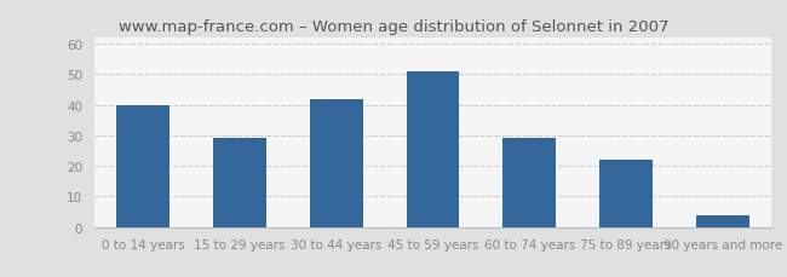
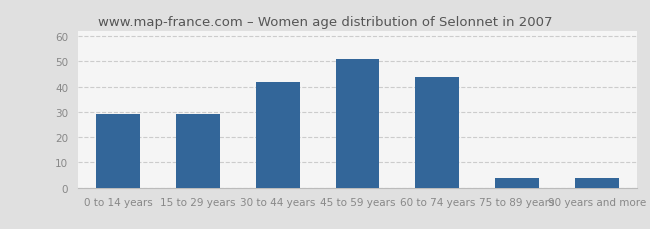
0 to 14 years: 40 -> 29
60 to 74 years: 29 -> 44
75 to 89 years: 22 -> 4
